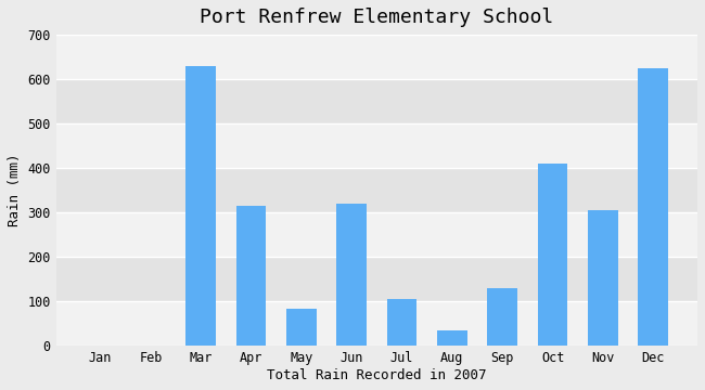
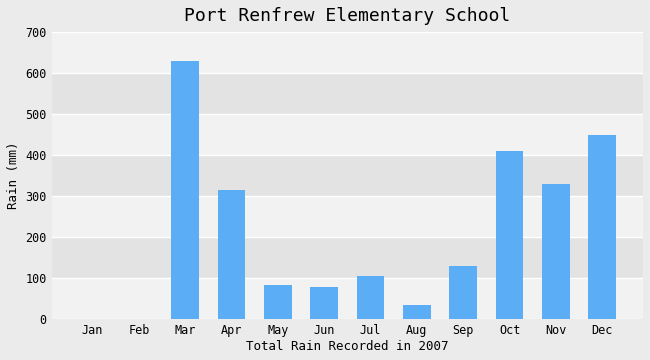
Jun: 320 -> 80
Nov: 305 -> 330
Dec: 625 -> 450
